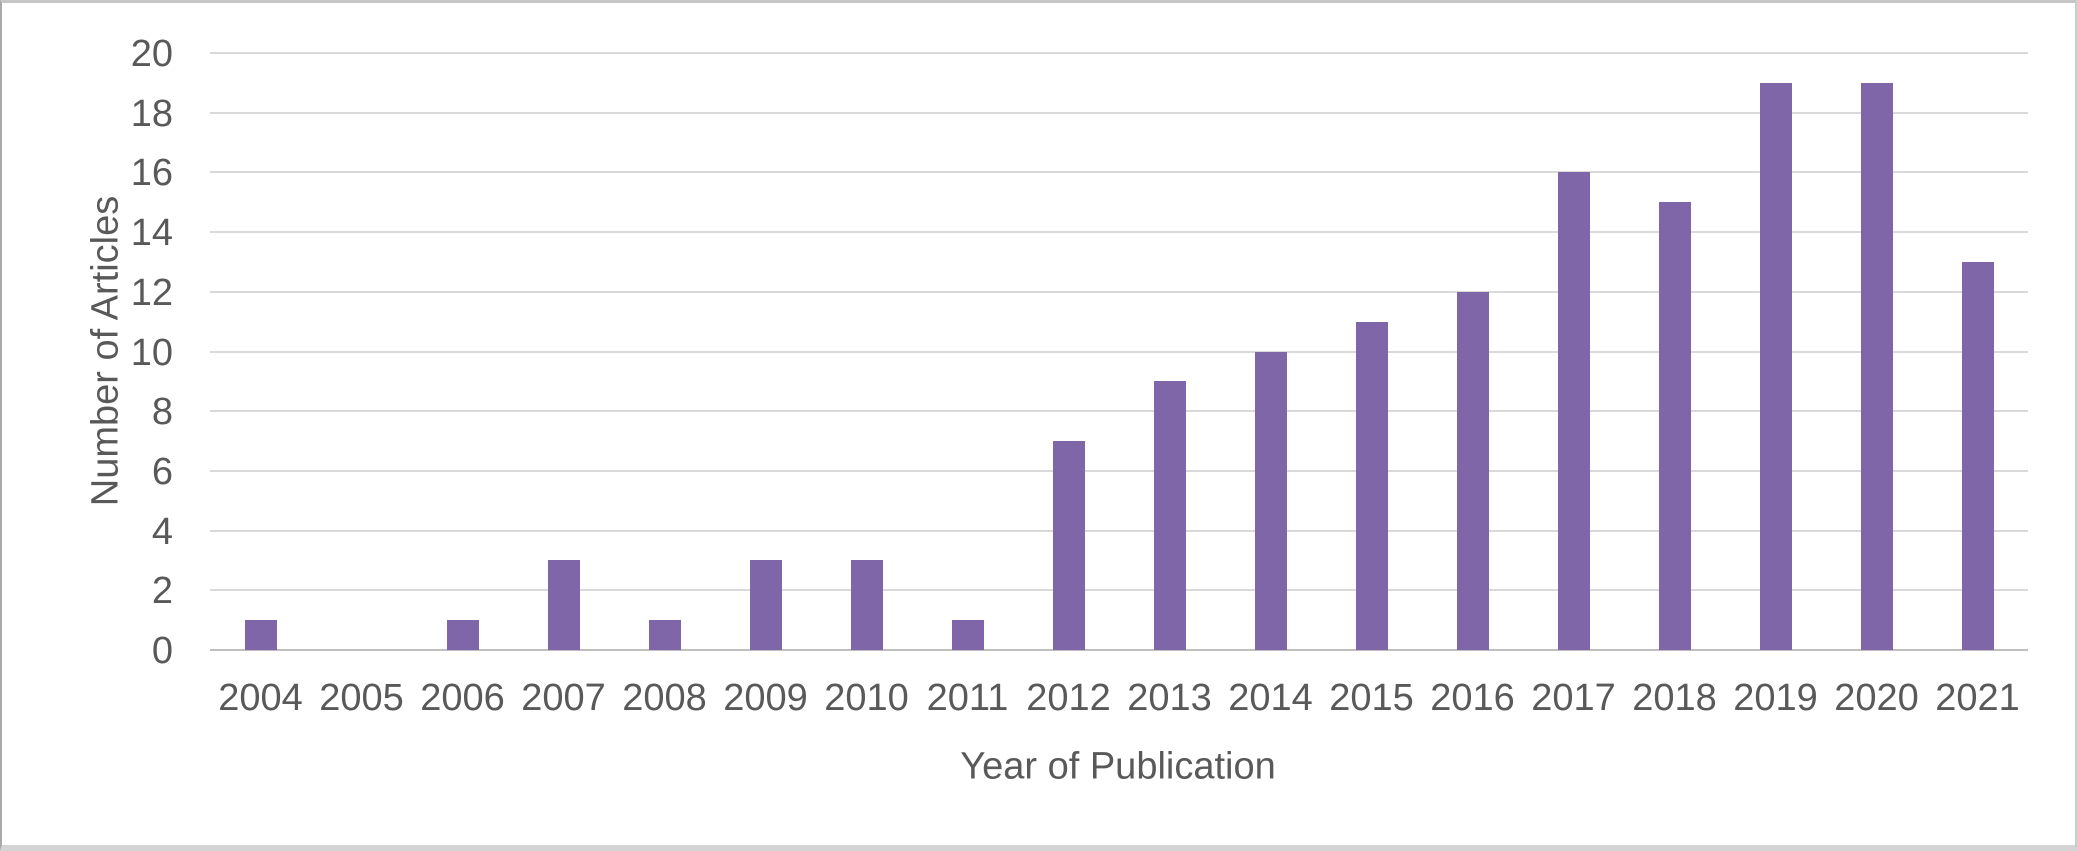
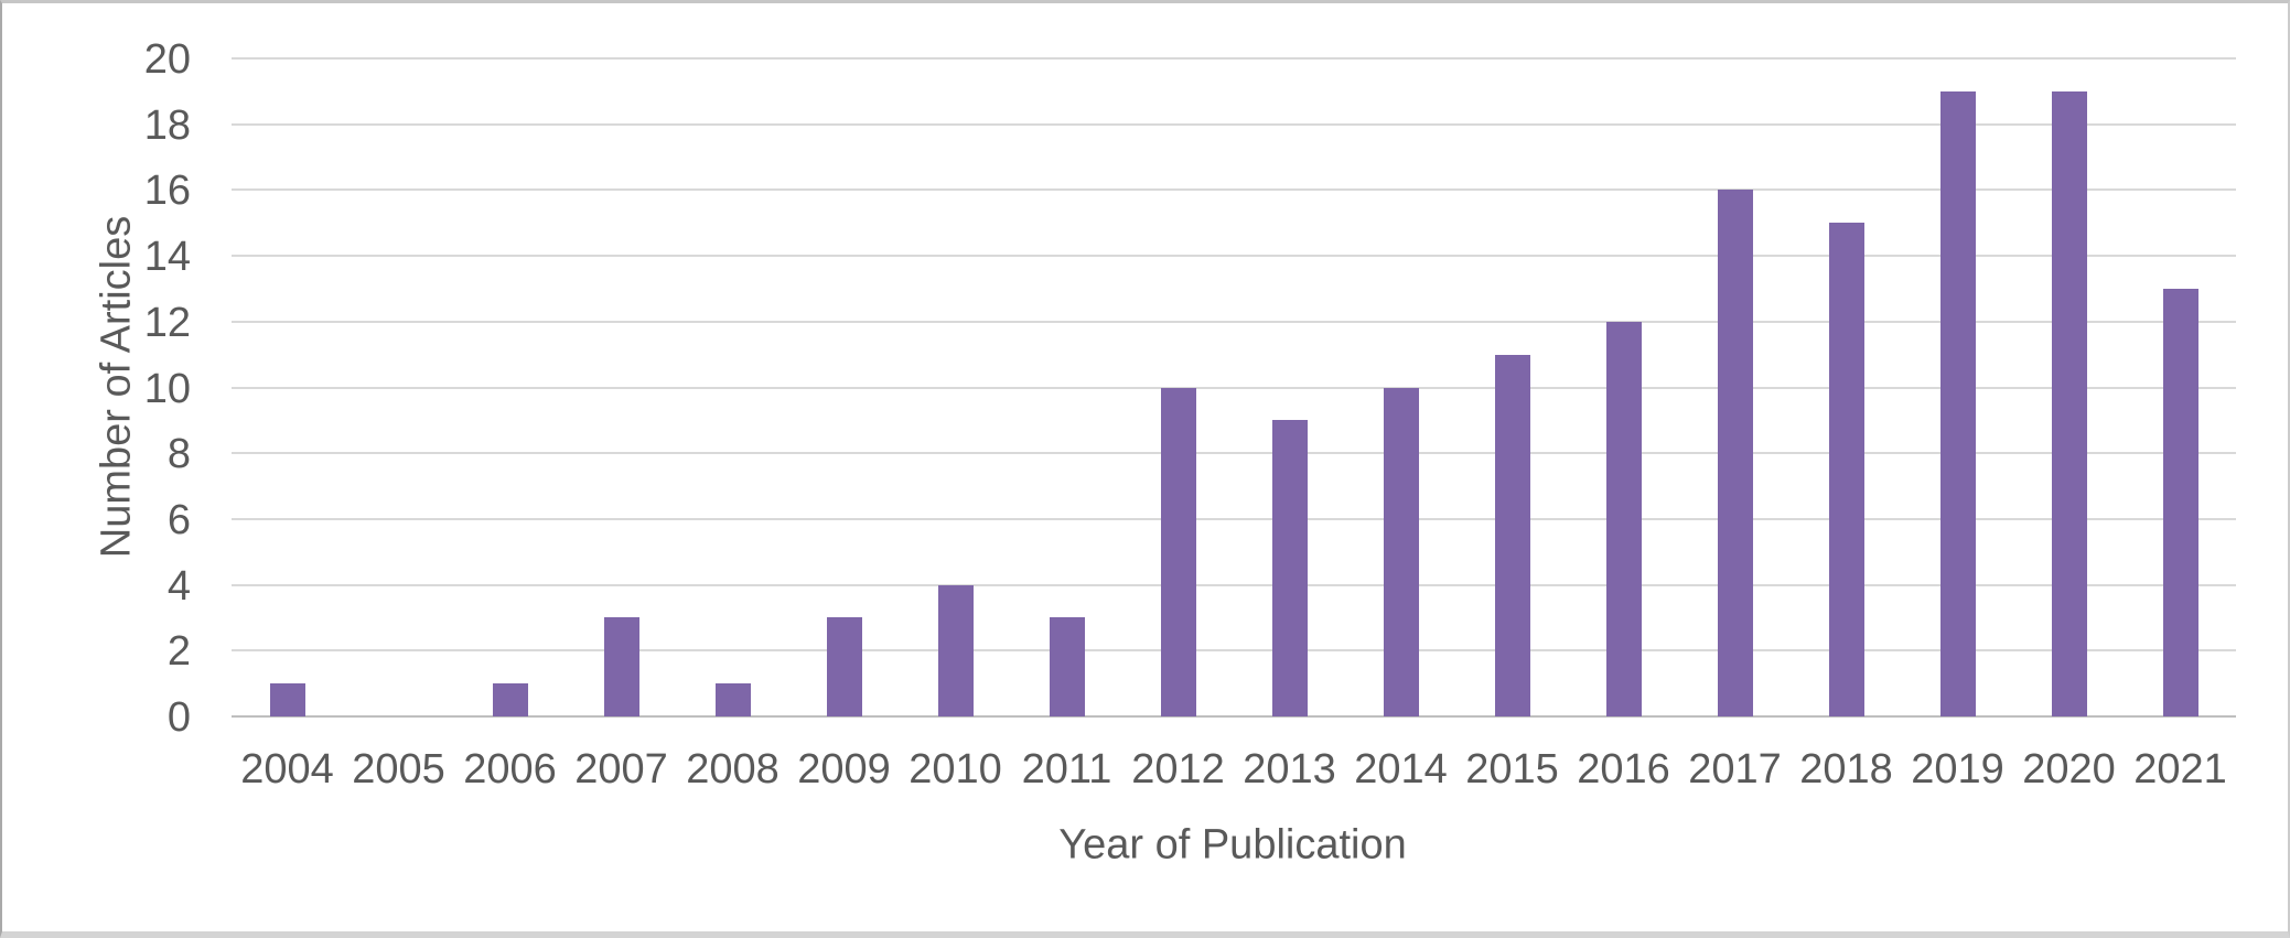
2010: 3 -> 4
2011: 1 -> 3
2012: 7 -> 10
